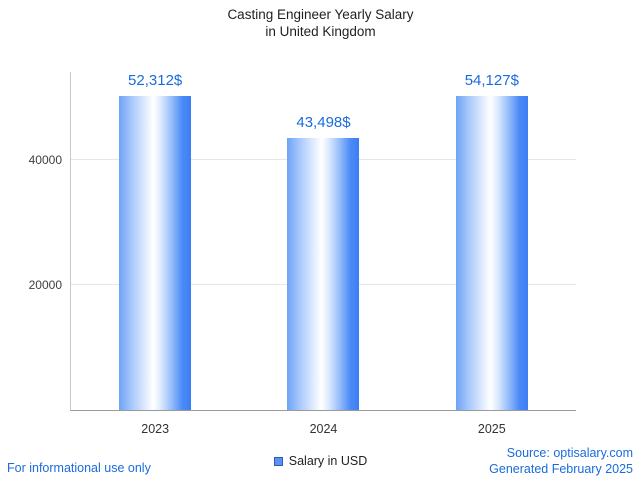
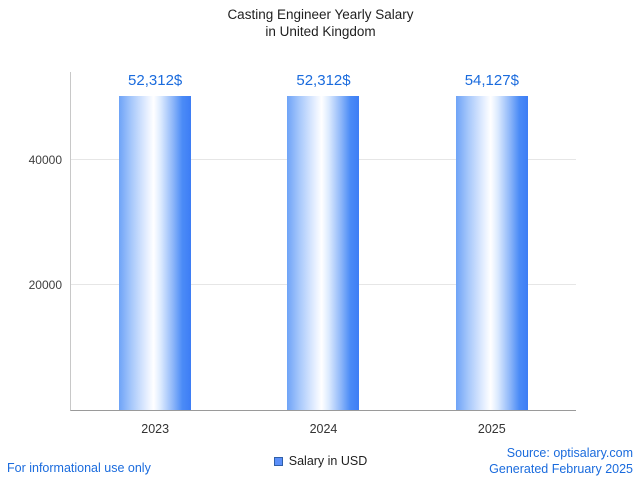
2024: 43,498 -> 52,312
